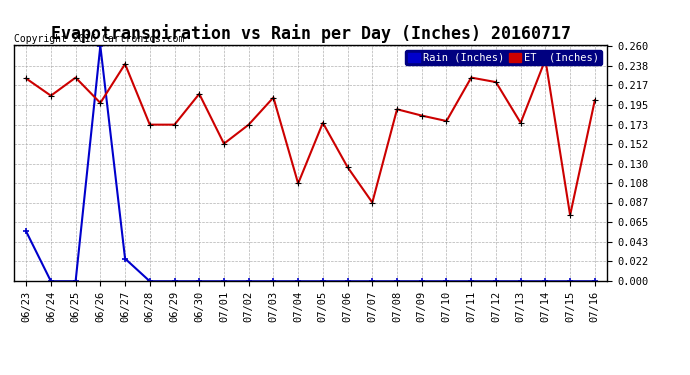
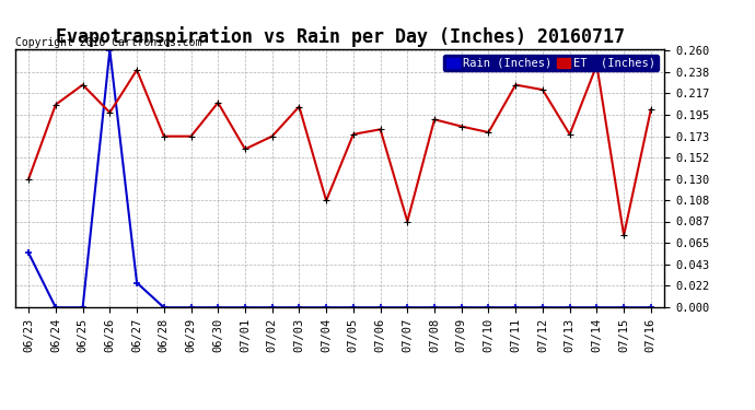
ET (Inches)/06/23: 0.224 -> 0.130
ET (Inches)/07/01: 0.152 -> 0.160
ET (Inches)/07/06: 0.126 -> 0.180
